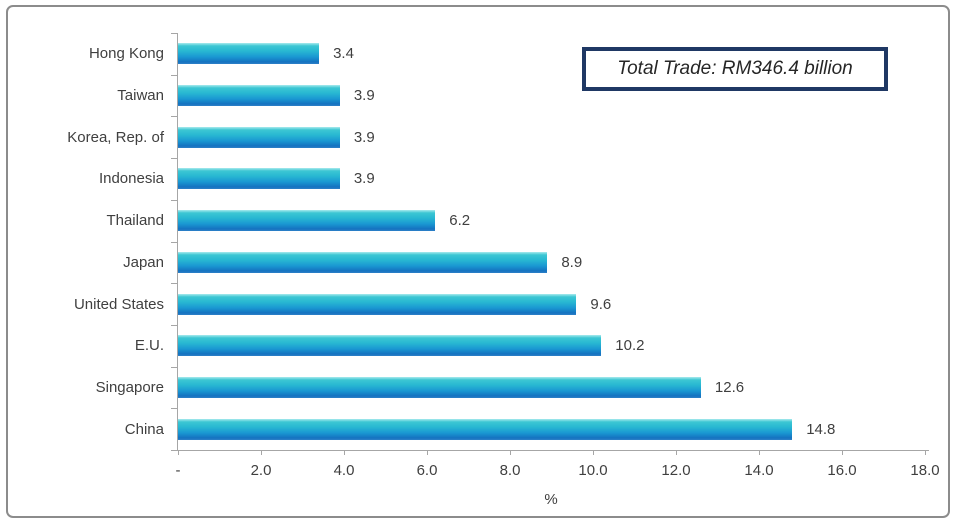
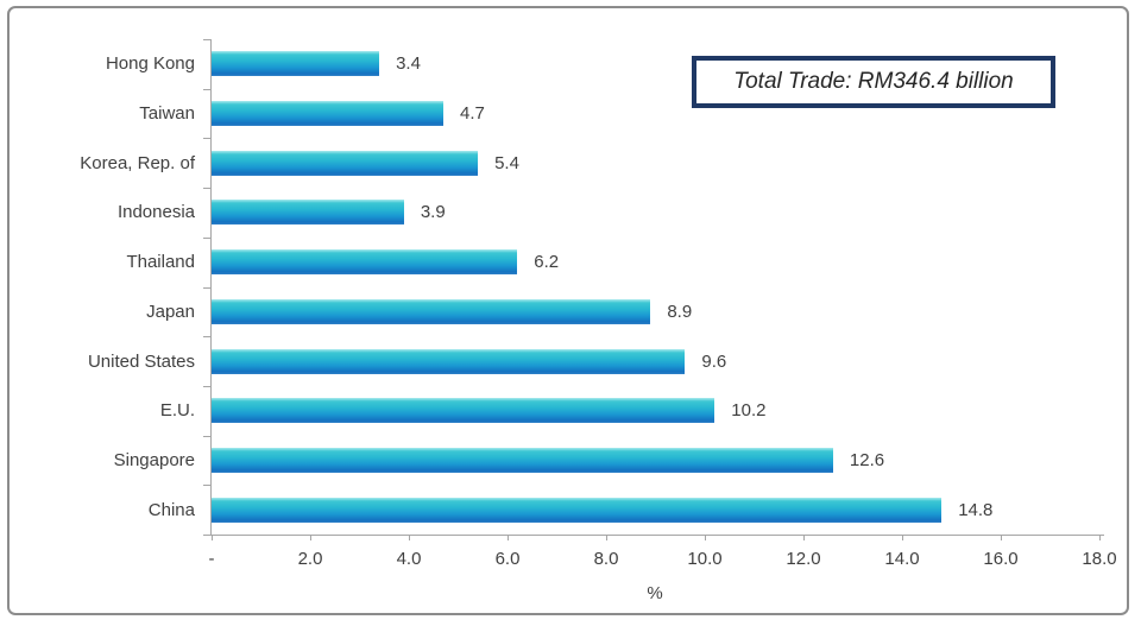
Taiwan: 3.9 -> 4.7
Korea, Rep. of: 3.9 -> 5.4
